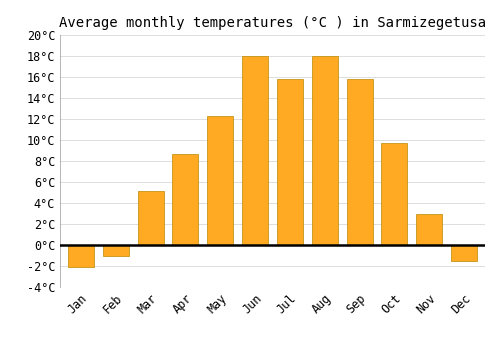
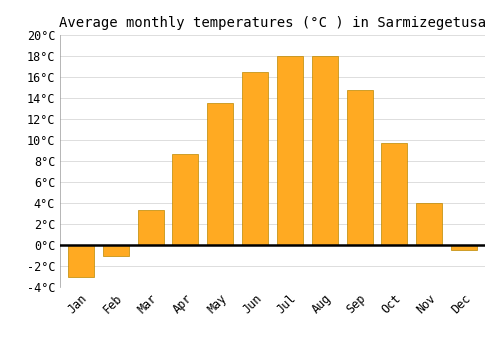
Jan: -2.1°C -> -3.0°C
Mar: 5.1°C -> 3.3°C
May: 12.3°C -> 13.5°C
Jun: 18.0°C -> 16.5°C
Jul: 15.8°C -> 18.0°C
Sep: 15.8°C -> 14.8°C
Nov: 3.0°C -> 4.0°C
Dec: -1.5°C -> -0.5°C
